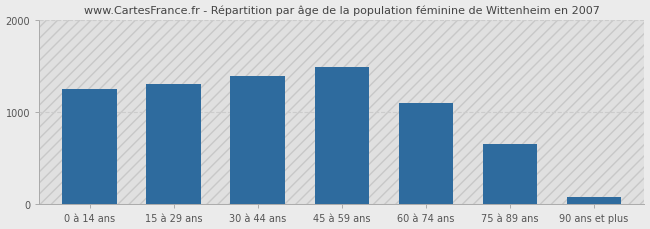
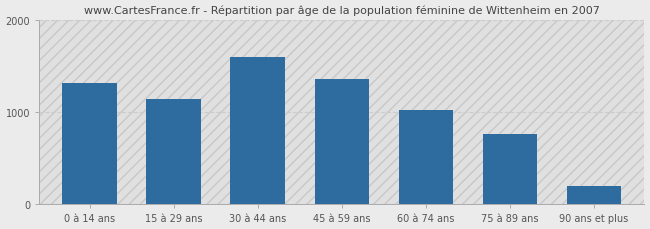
0 à 14 ans: 1250 -> 1320
15 à 29 ans: 1310 -> 1140
30 à 44 ans: 1390 -> 1600
45 à 59 ans: 1490 -> 1360
60 à 74 ans: 1100 -> 1020
75 à 89 ans: 660 -> 760
90 ans et plus: 80 -> 200
